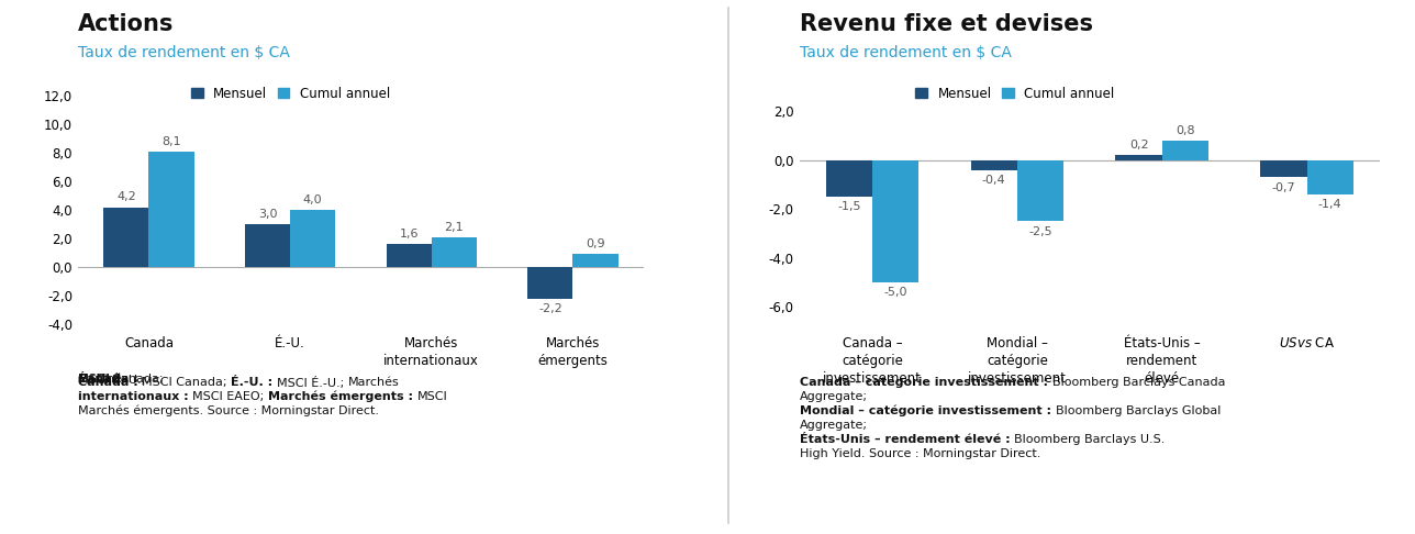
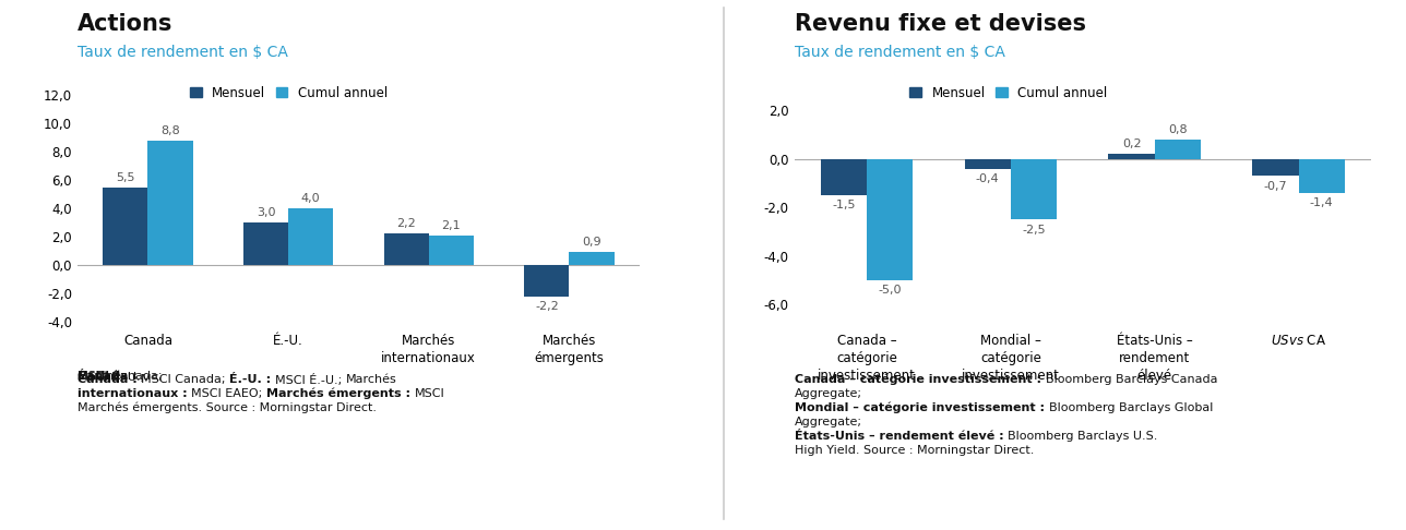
Mensuel/Canada: 4,2 -> 5,5
Cumul annuel/Canada: 8,1 -> 8,8
Mensuel/Marchés internationaux: 1,6 -> 2,2
